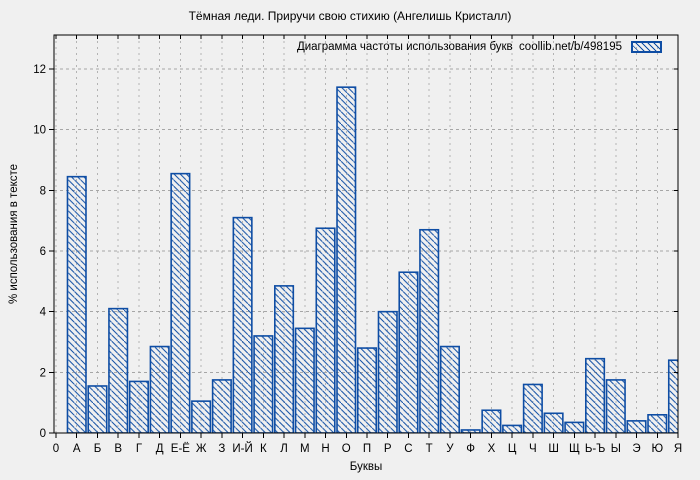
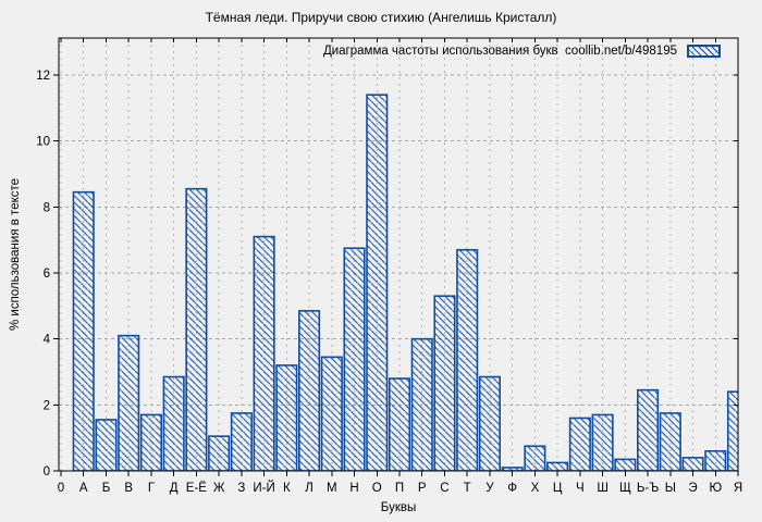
Ш: 0.7 -> 1.7
